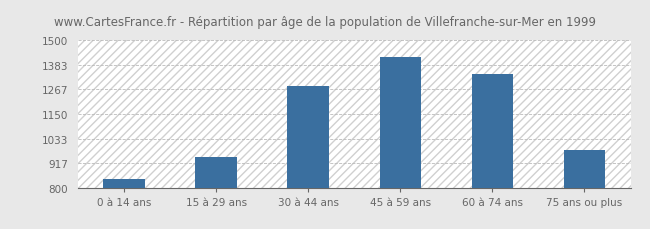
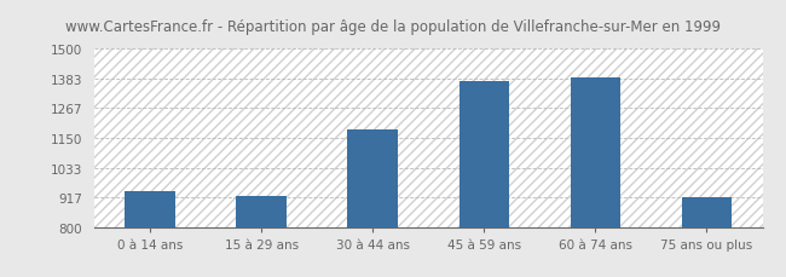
0 à 14 ans: 843 -> 940
15 à 29 ans: 946 -> 920
30 à 44 ans: 1285 -> 1185
45 à 59 ans: 1420 -> 1375
60 à 74 ans: 1340 -> 1390
75 ans ou plus: 980 -> 915
